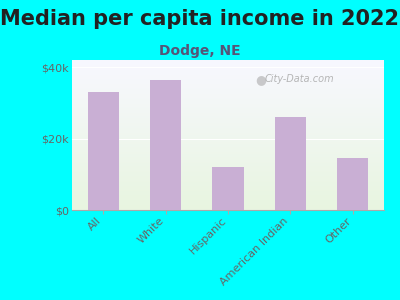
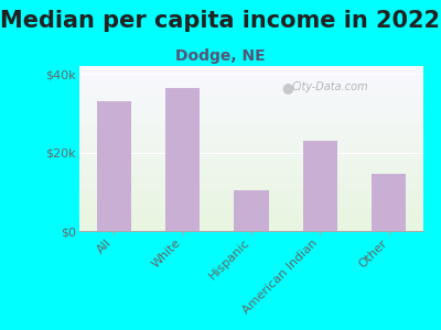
Hispanic: $12.0k -> $10.5k
American Indian: $26.0k -> $23.0k
